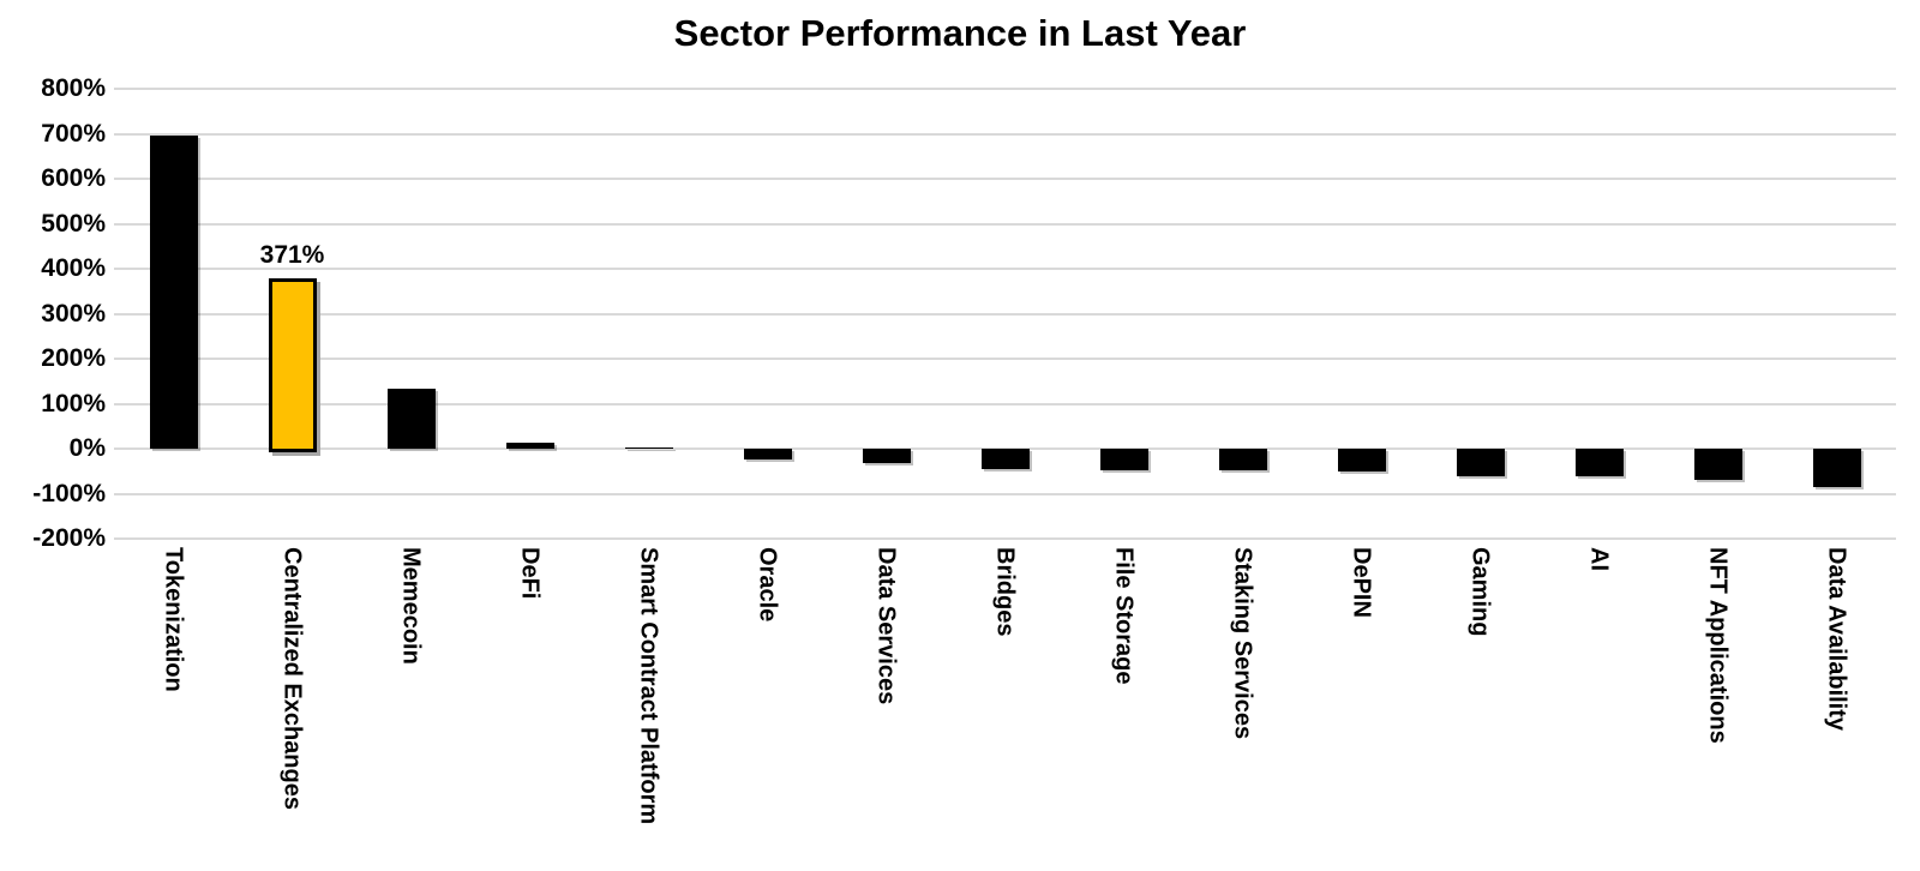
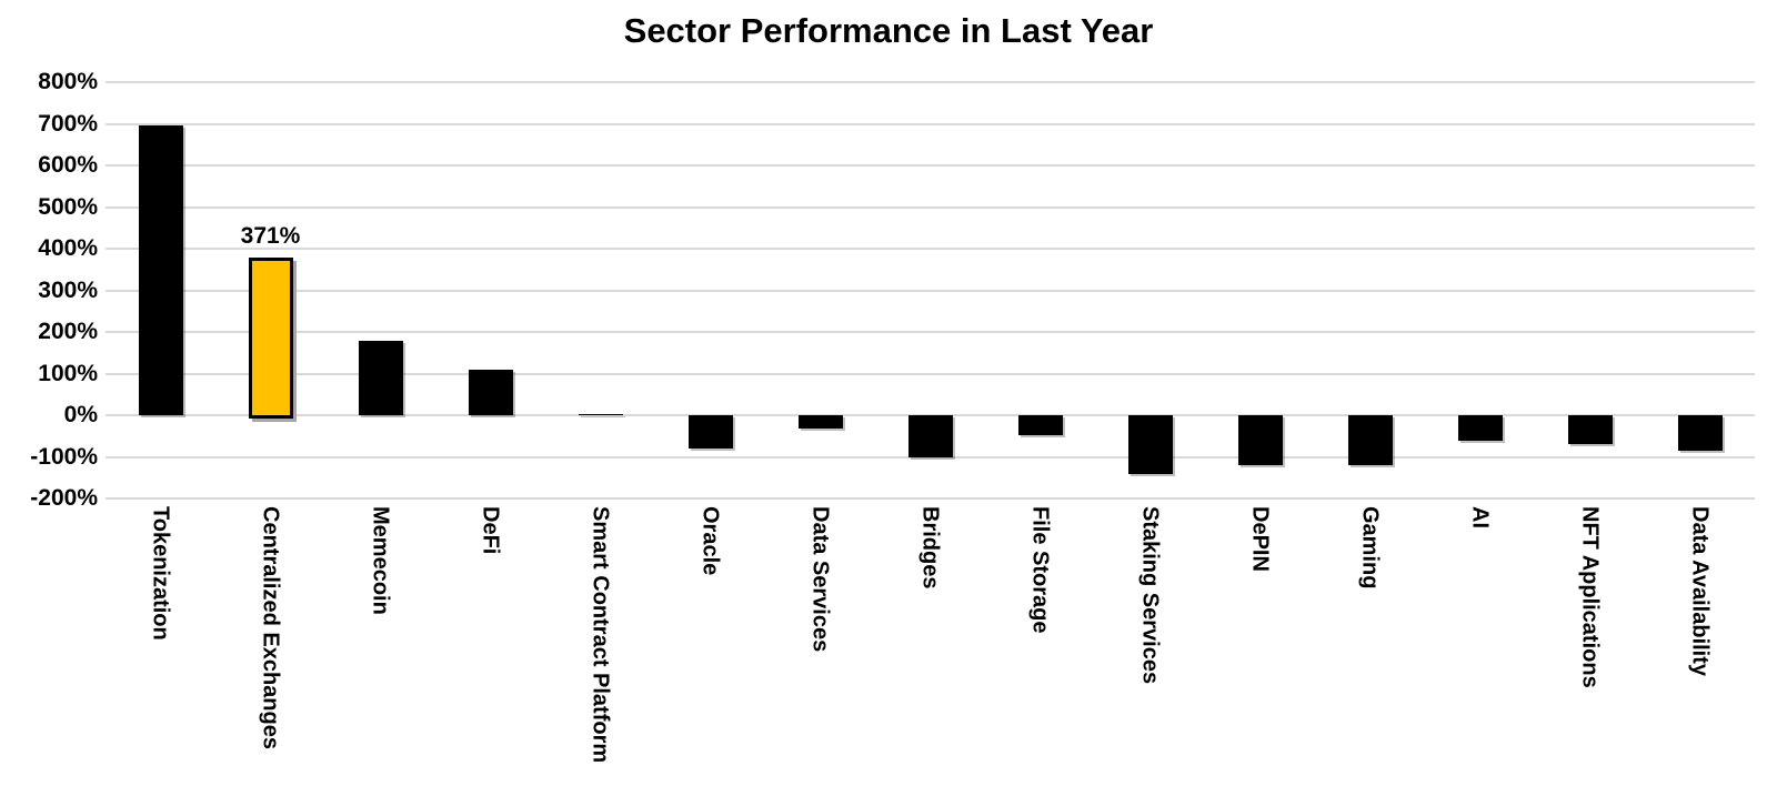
Memecoin: 130% -> 180%
DeFi: 10% -> 110%
Oracle: -20% -> -80%
Bridges: -50% -> -100%
Staking Services: -50% -> -140%
DePIN: -50% -> -120%
Gaming: -60% -> -120%
